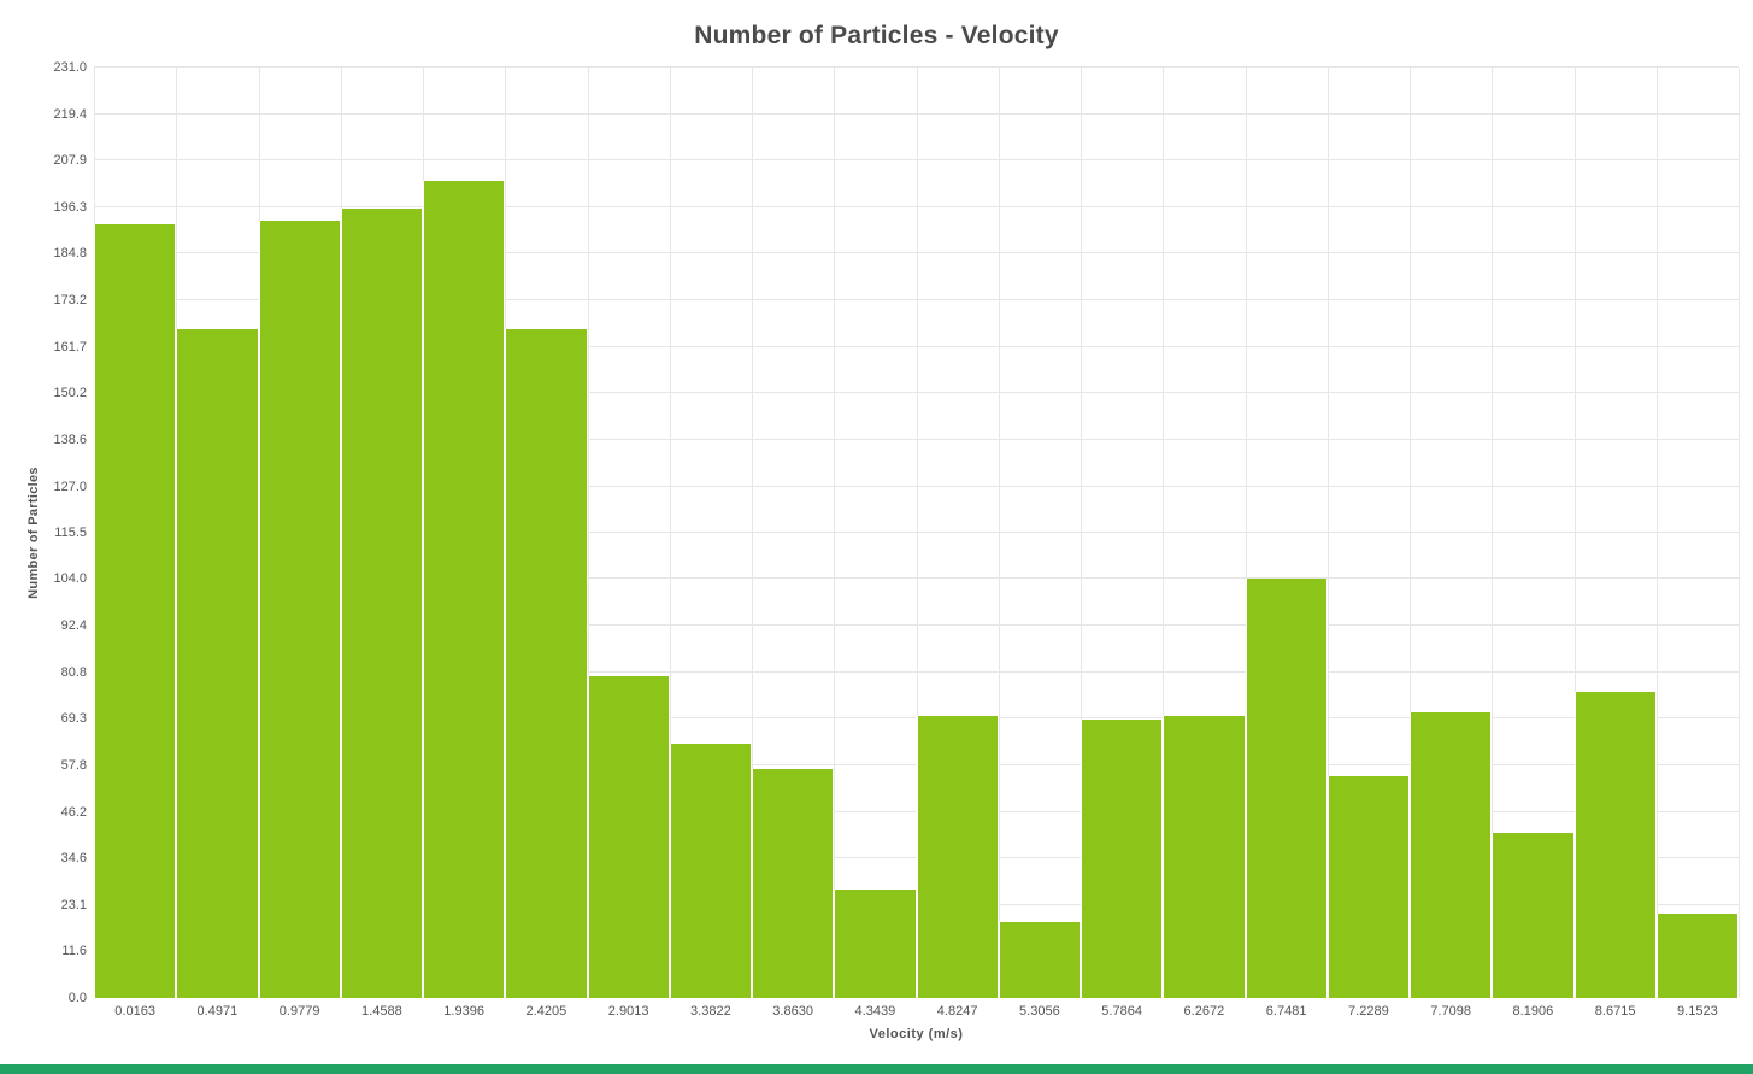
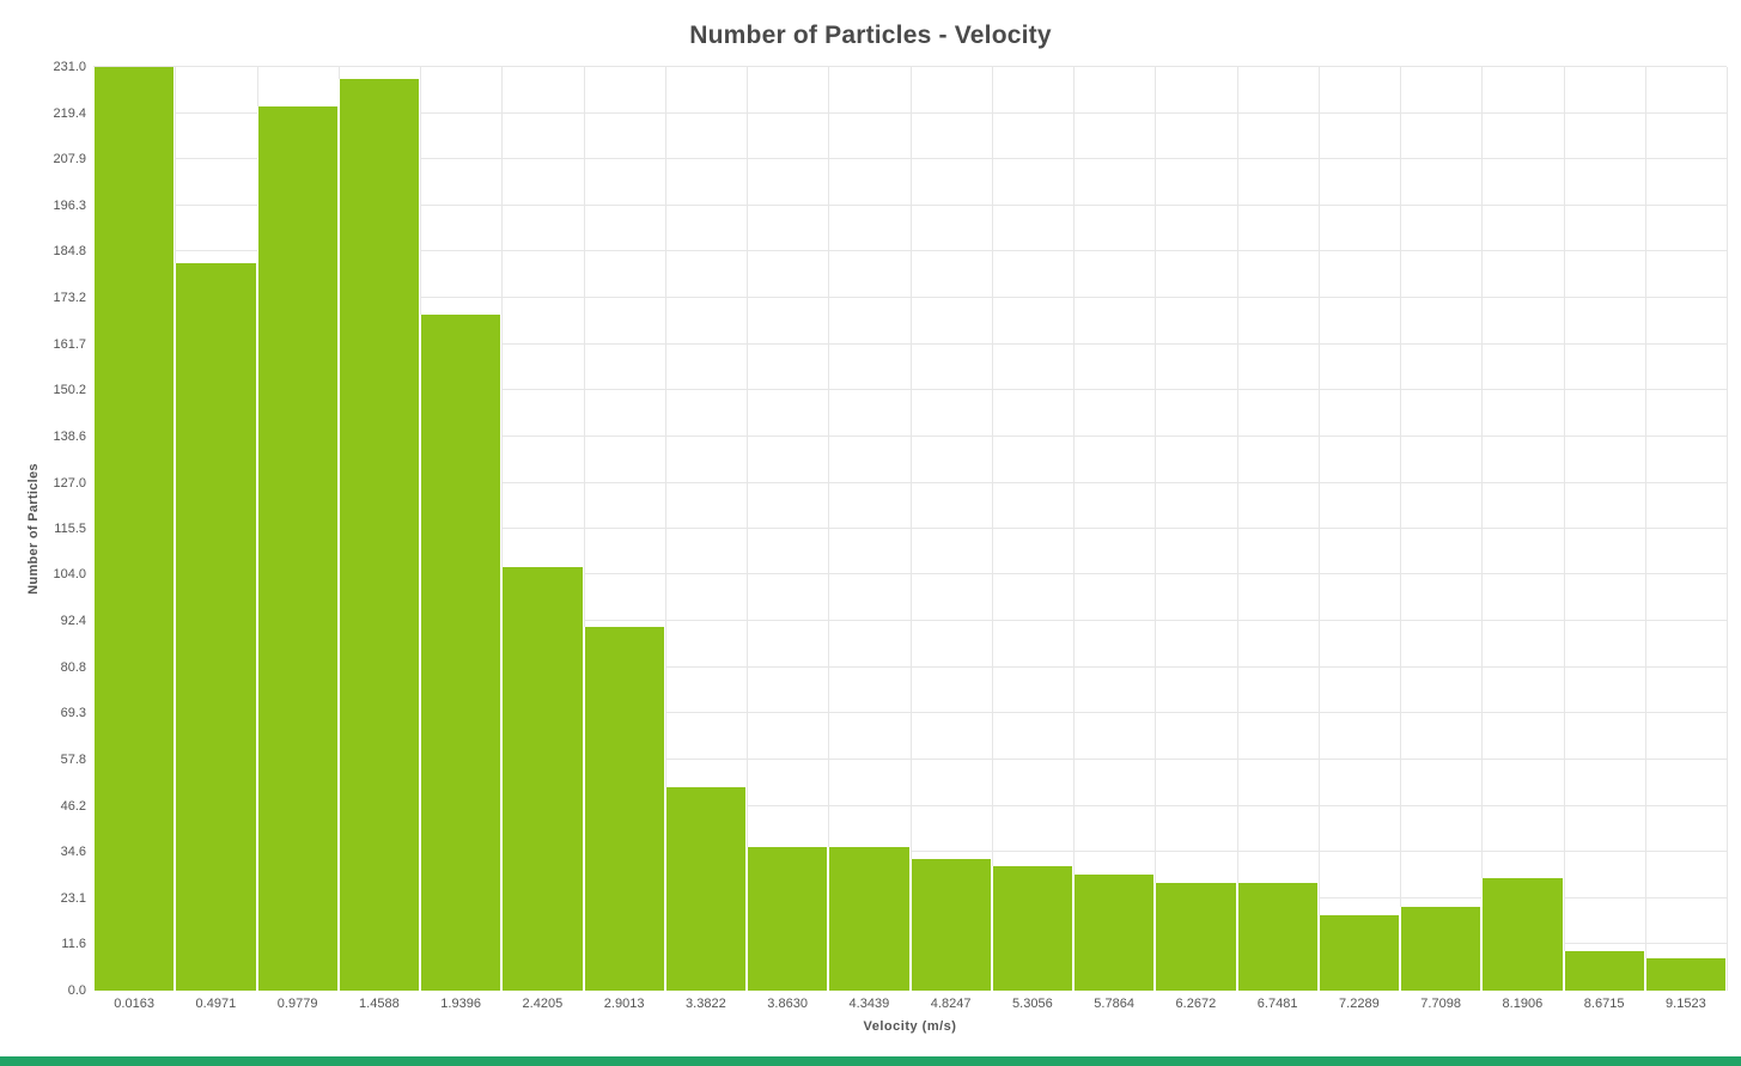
0.0163: 192 -> 231
0.4971: 166 -> 182
0.9779: 193 -> 221
1.4588: 196 -> 228
1.9396: 203 -> 169
2.4205: 166 -> 106
2.9013: 80 -> 91
3.3822: 63 -> 51
3.8630: 57 -> 36
4.3439: 27 -> 36
4.8247: 70 -> 33
5.3056: 19 -> 31
5.7864: 69 -> 29
6.2672: 70 -> 27
6.7481: 104 -> 27
7.2289: 55 -> 19
7.7098: 71 -> 21
8.1906: 41 -> 28
8.6715: 76 -> 10
9.1523: 21 -> 8
